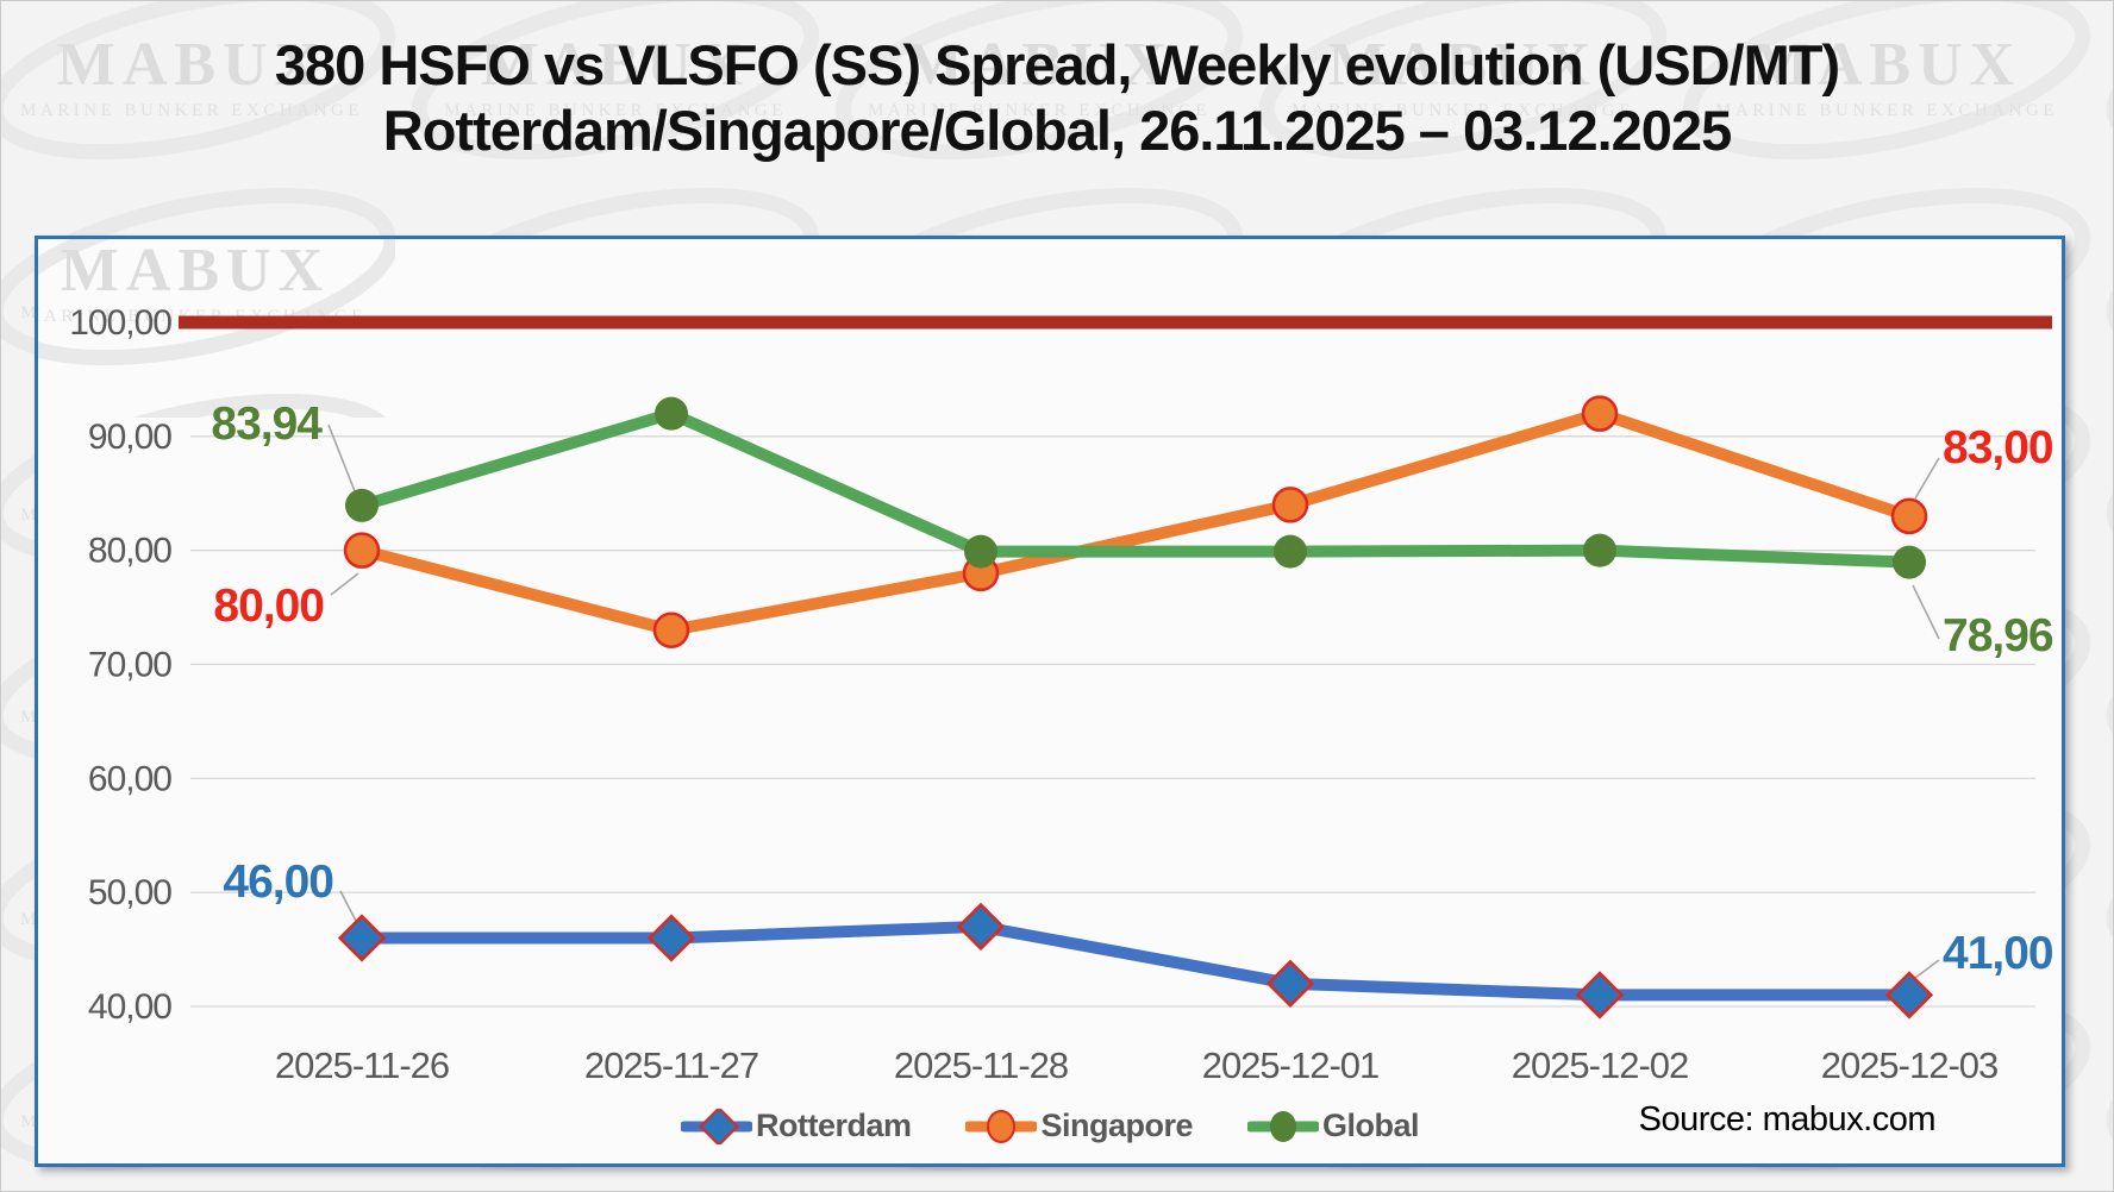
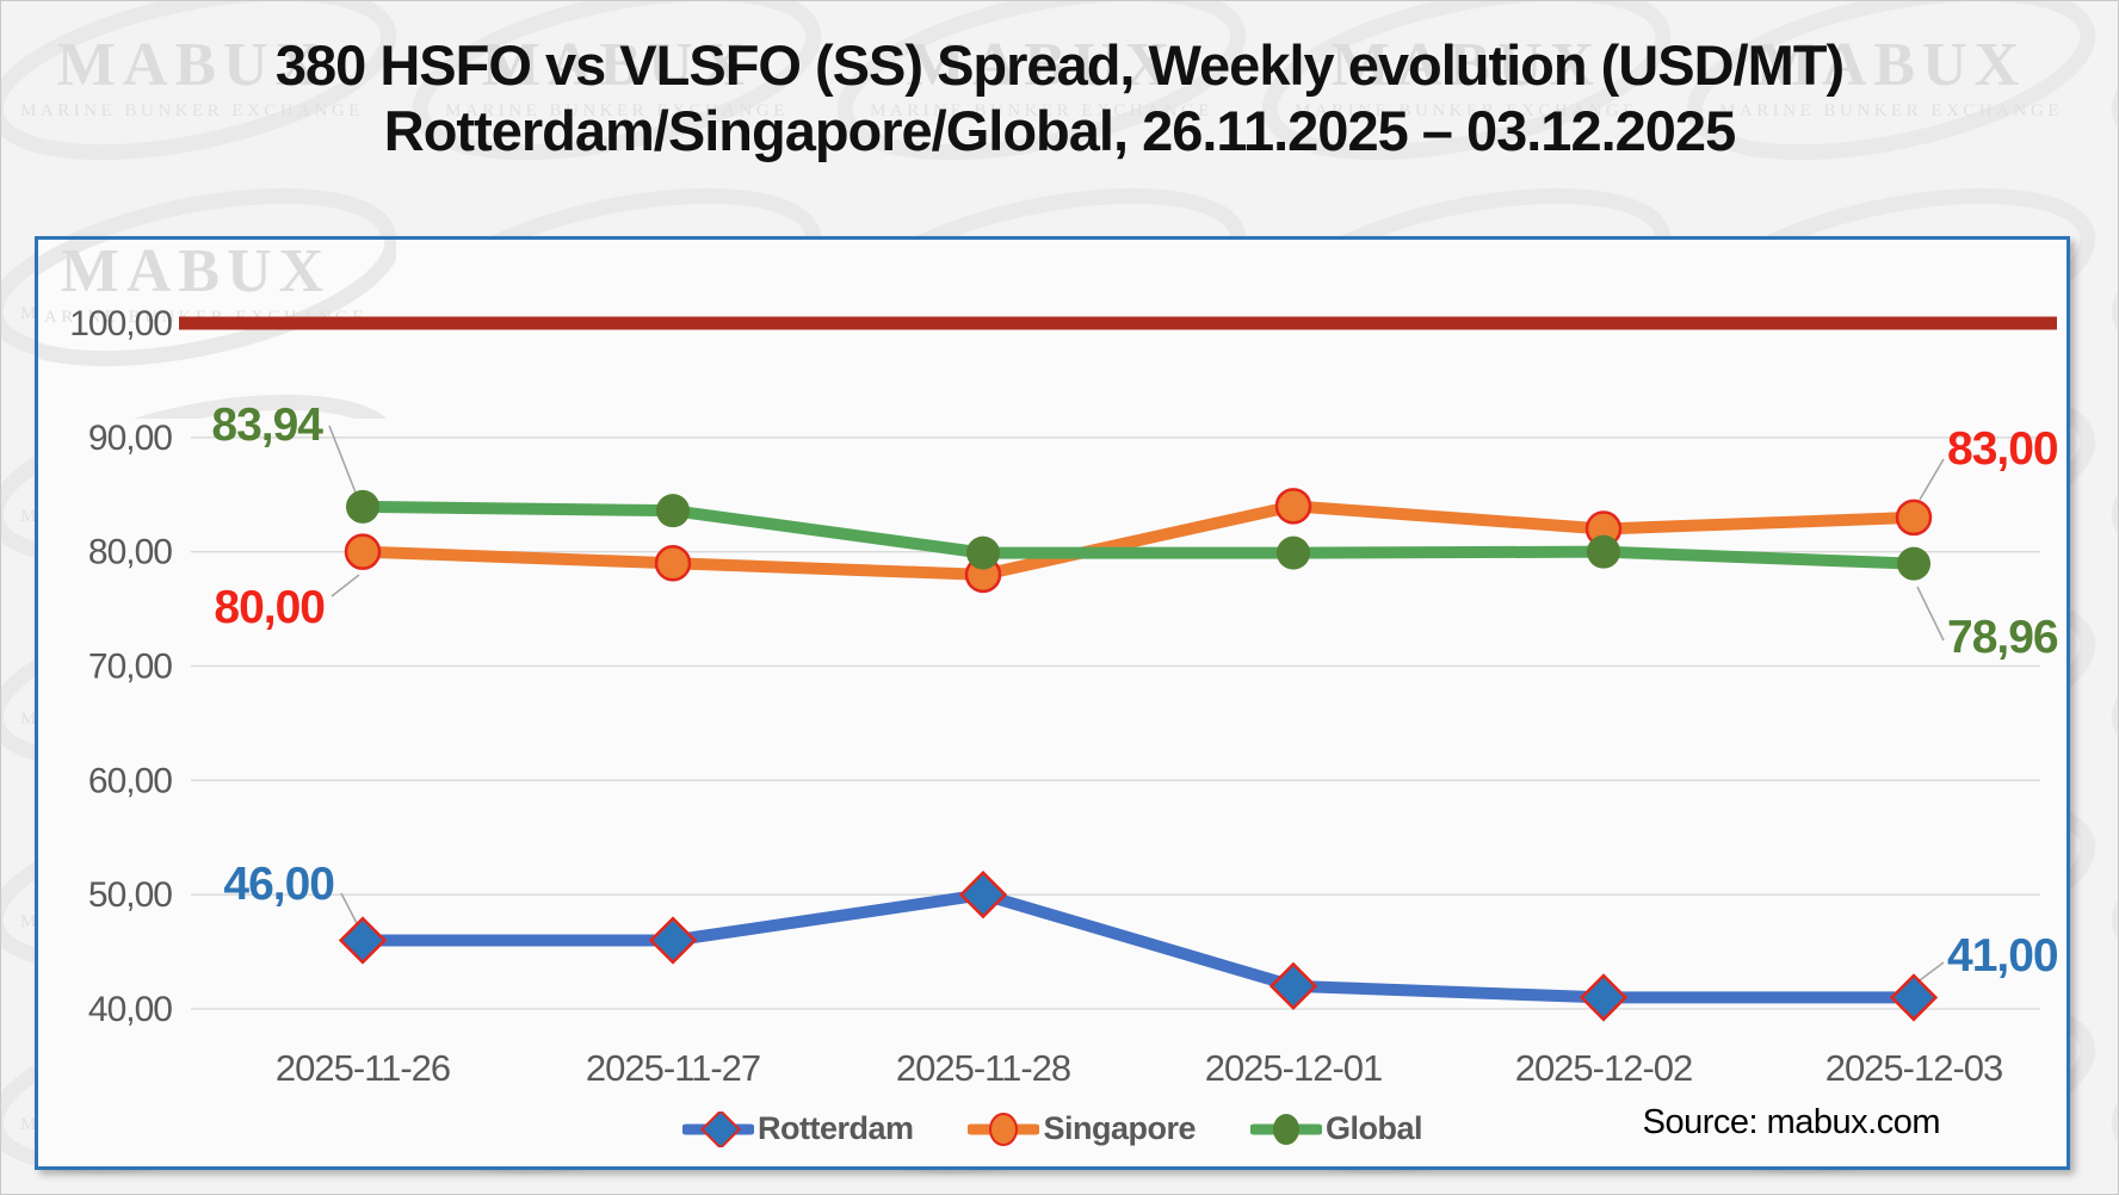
Singapore/2025-11-27: 73 -> 79
Global/2025-11-27: 92 -> 84
Rotterdam/2025-11-28: 47 -> 50
Singapore/2025-12-02: 92 -> 82
